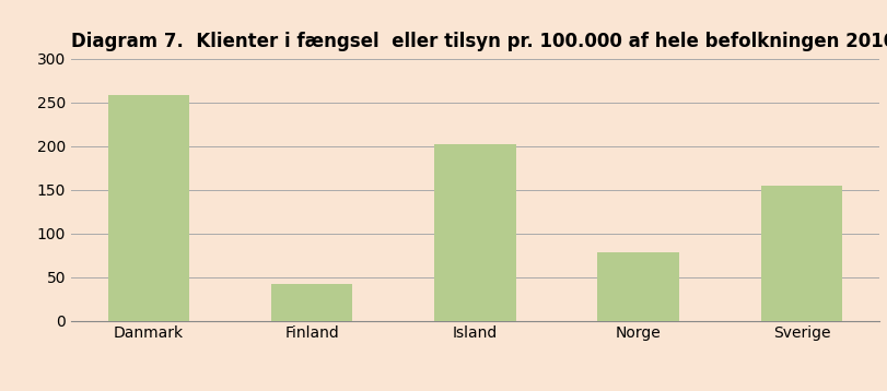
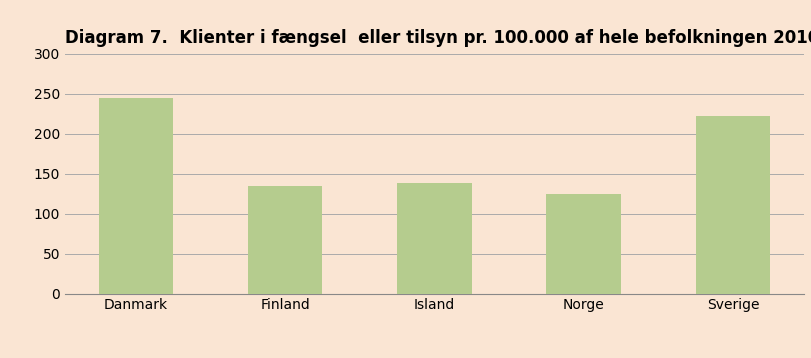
Danmark: 258 -> 244
Finland: 42 -> 135
Island: 202 -> 138
Norge: 78 -> 125
Sverige: 154 -> 222
